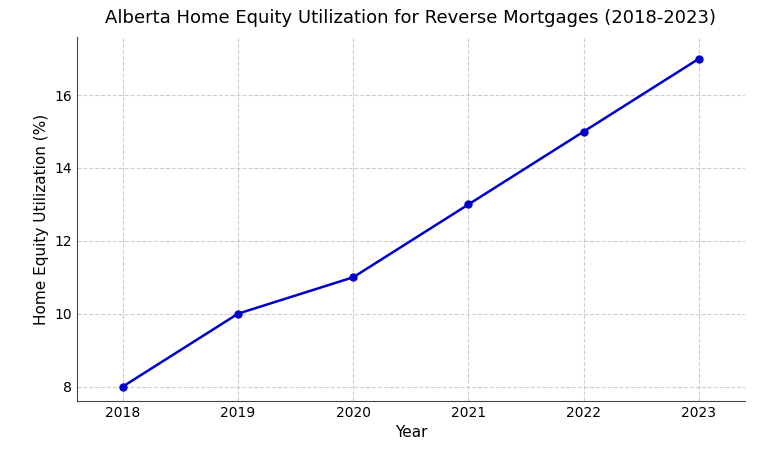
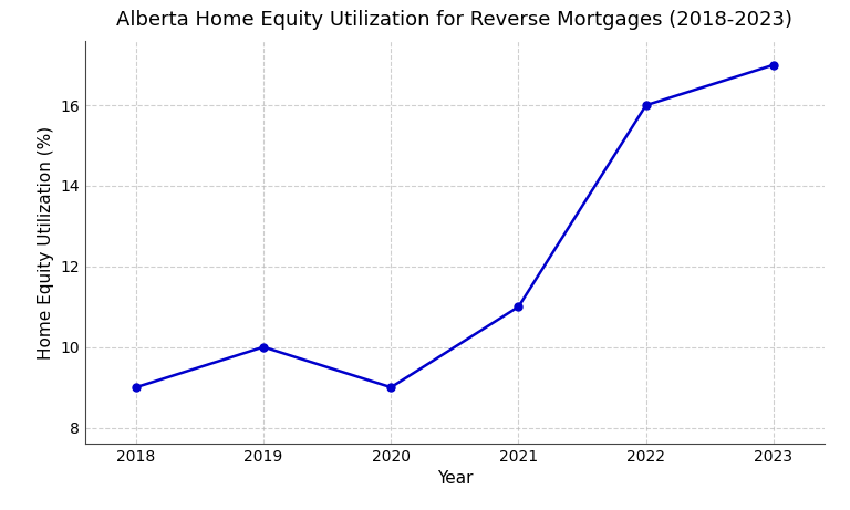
2018: 8 -> 9
2020: 11 -> 9
2021: 13 -> 11
2022: 15 -> 16
